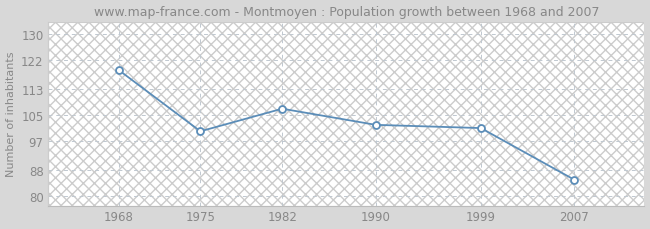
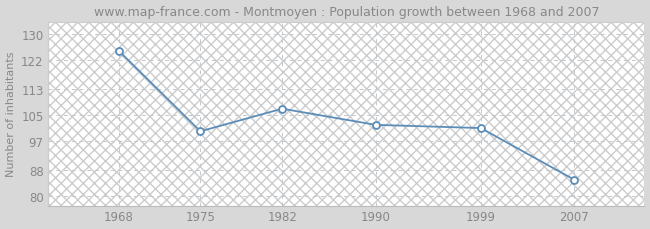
1968: 119 -> 125
